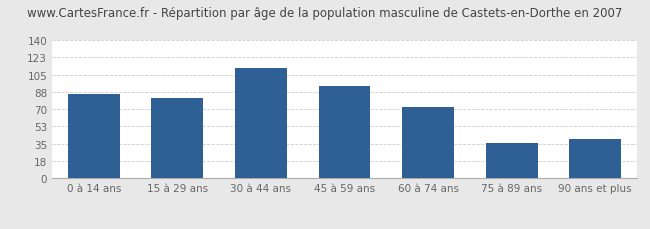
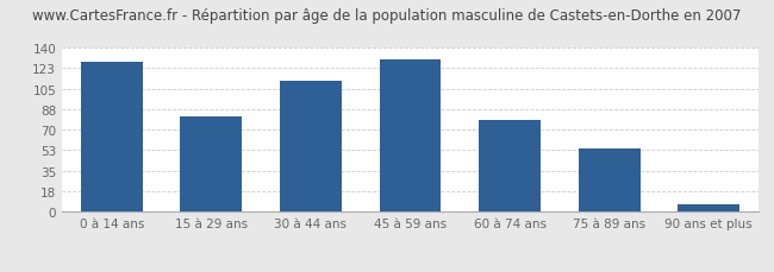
0 à 14 ans: 86 -> 128
45 à 59 ans: 94 -> 130
60 à 74 ans: 72 -> 79
75 à 89 ans: 36 -> 54
90 ans et plus: 40 -> 7
